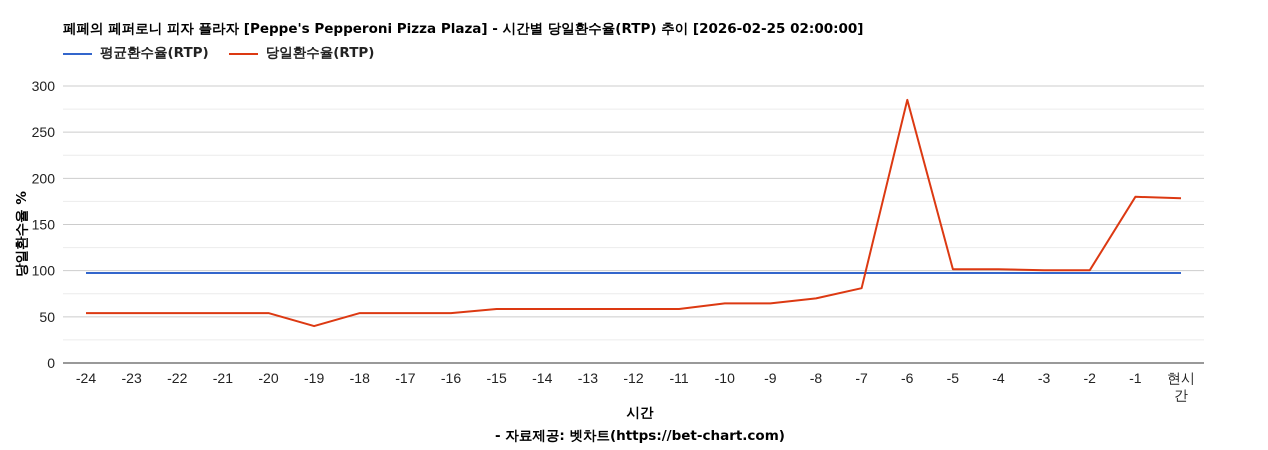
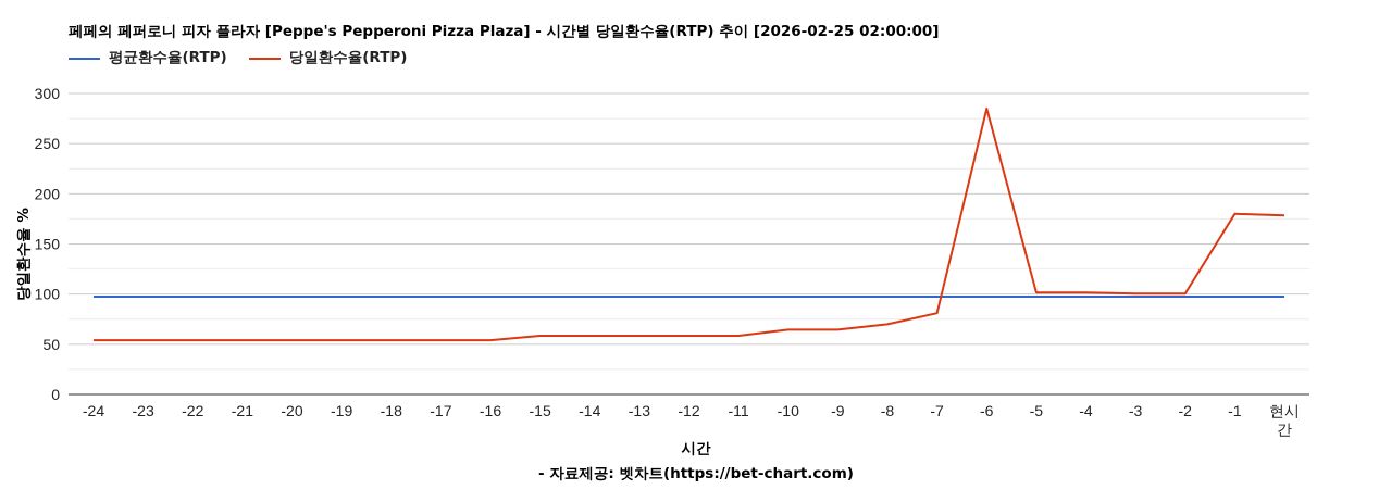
당일환수율(RTP)/-19: 40 -> 50
